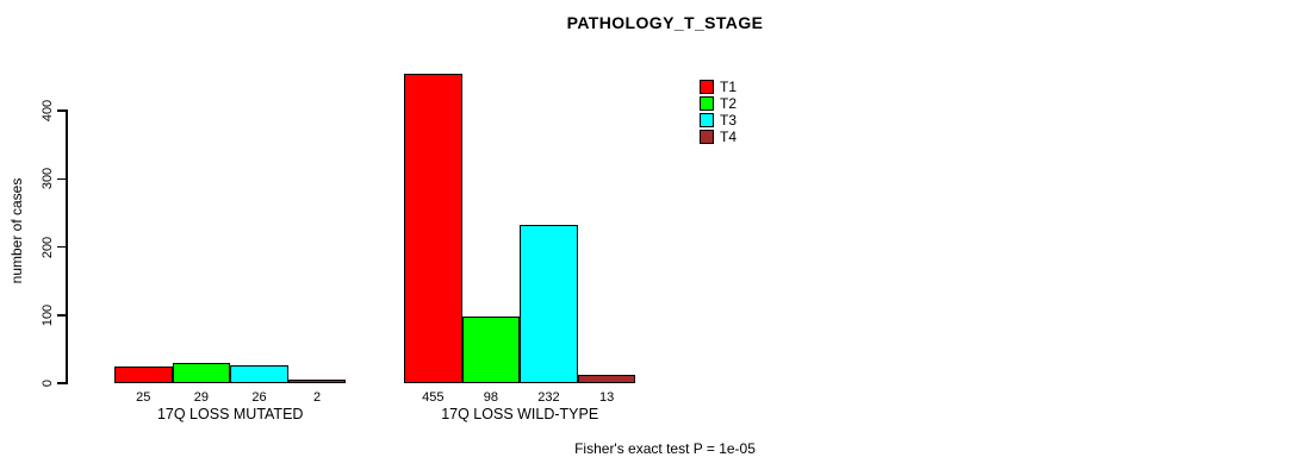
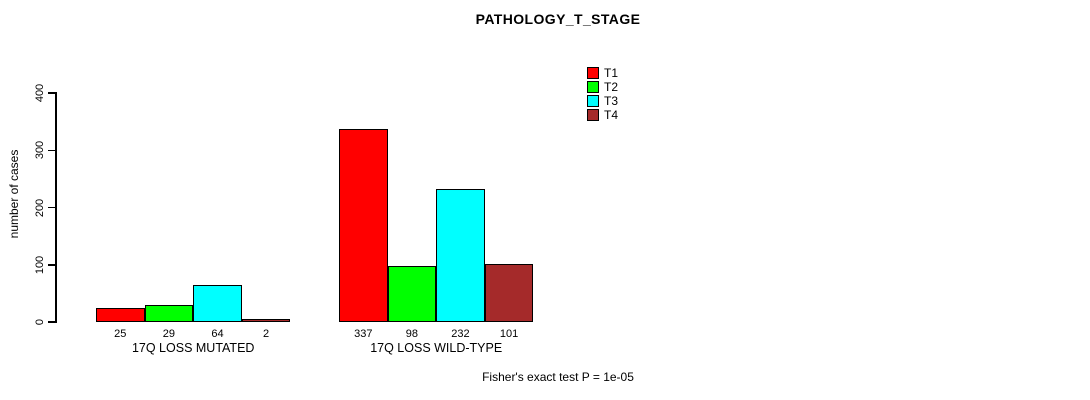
T3/17Q LOSS MUTATED: 26 -> 64
T1/17Q LOSS WILD-TYPE: 455 -> 337
T4/17Q LOSS WILD-TYPE: 13 -> 101
